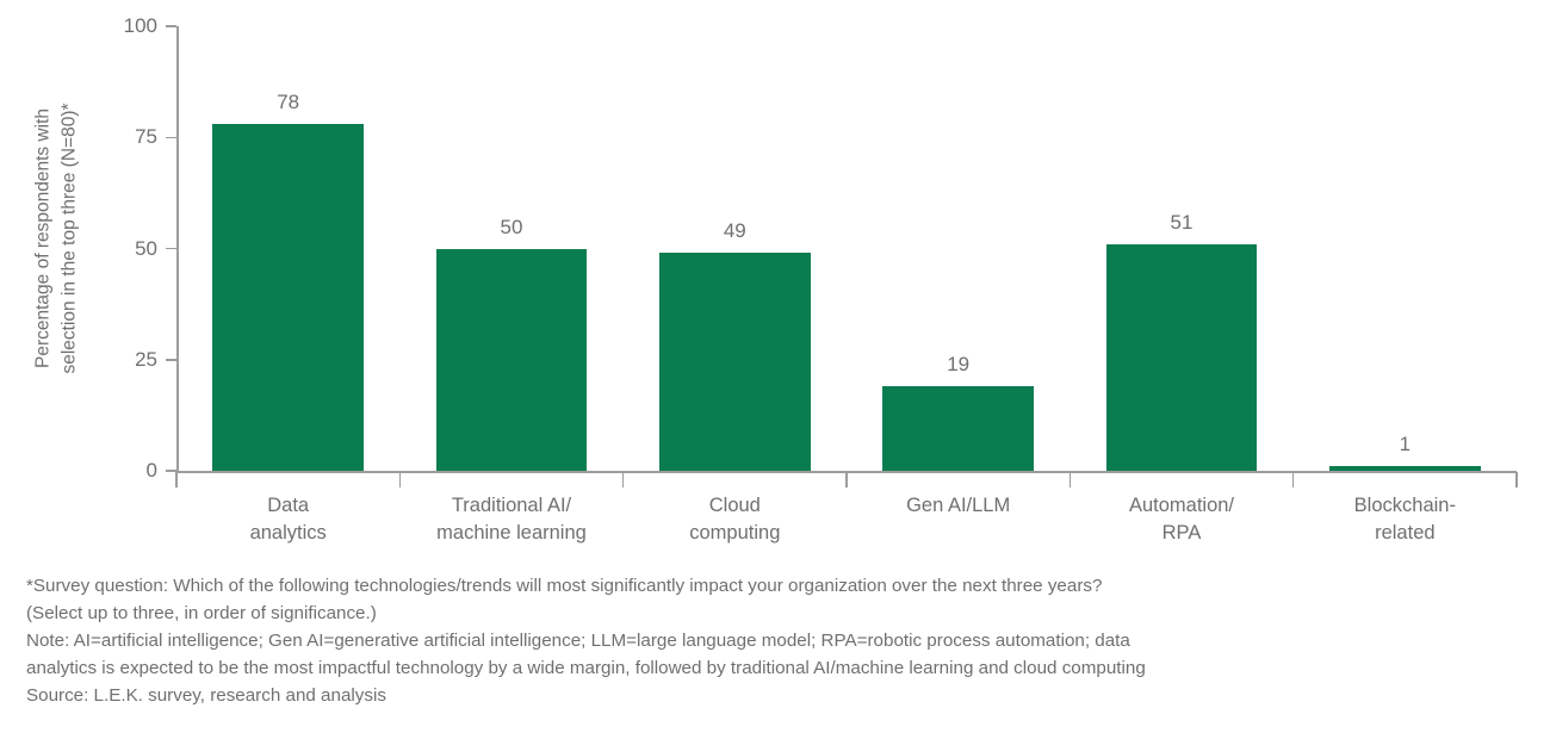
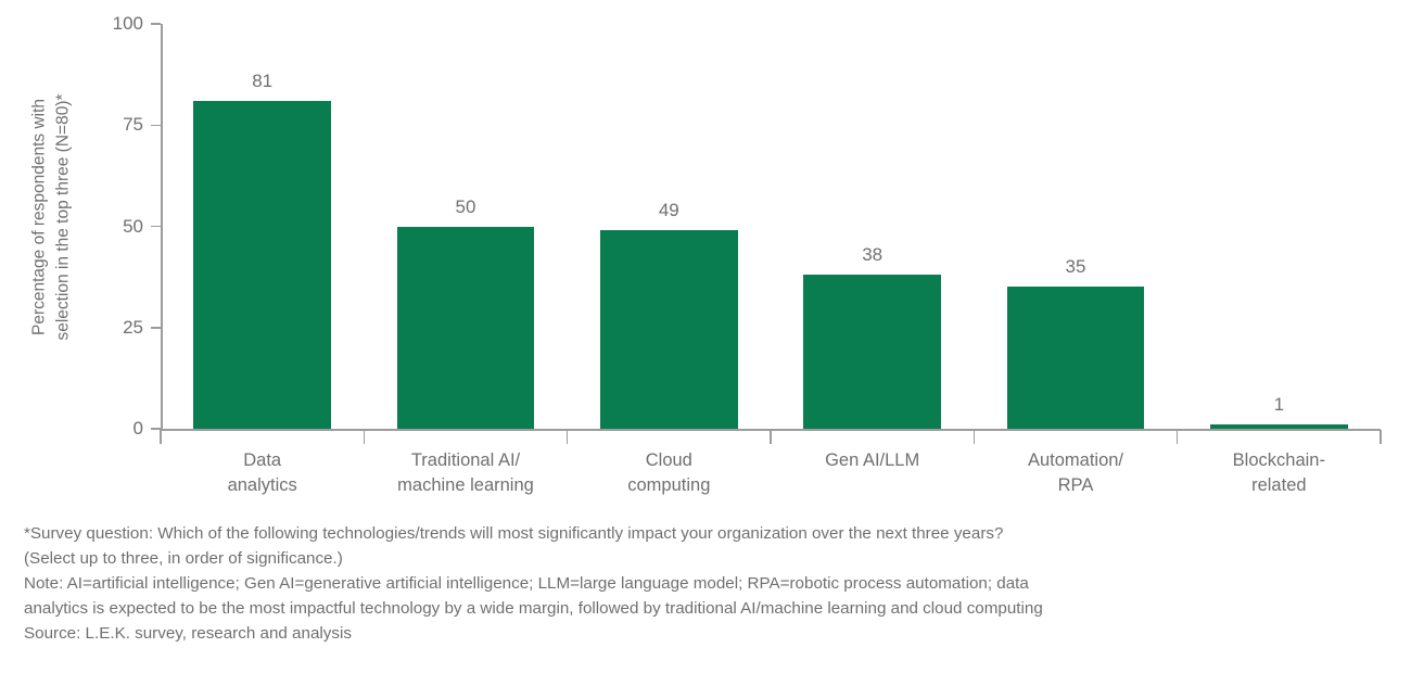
Data analytics: 78 -> 81
Gen AI/LLM: 19 -> 38
Automation/ RPA: 51 -> 35
